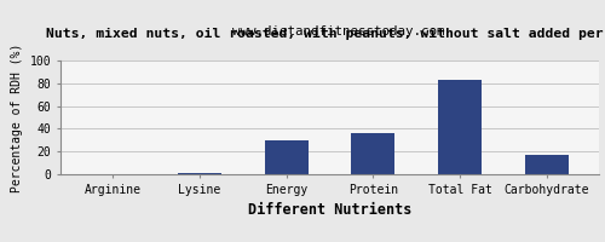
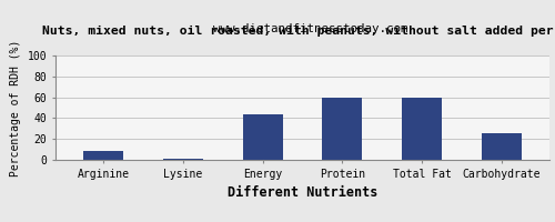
Arginine: 0 -> 8
Energy: 30 -> 44
Protein: 36 -> 60
Total Fat: 83 -> 60
Carbohydrate: 17 -> 26
